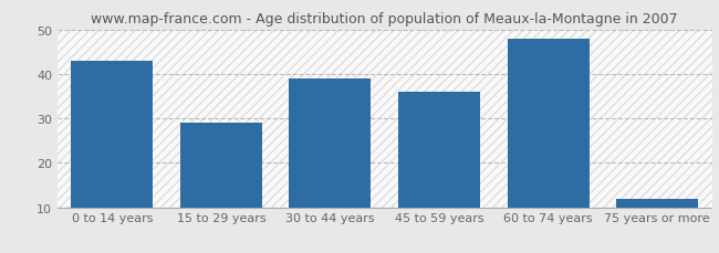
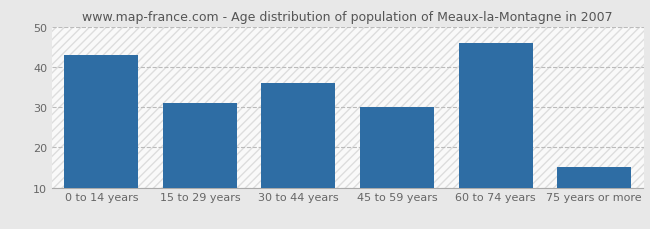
15 to 29 years: 29 -> 31
30 to 44 years: 39 -> 36
45 to 59 years: 36 -> 30
60 to 74 years: 48 -> 46
75 years or more: 12 -> 15
